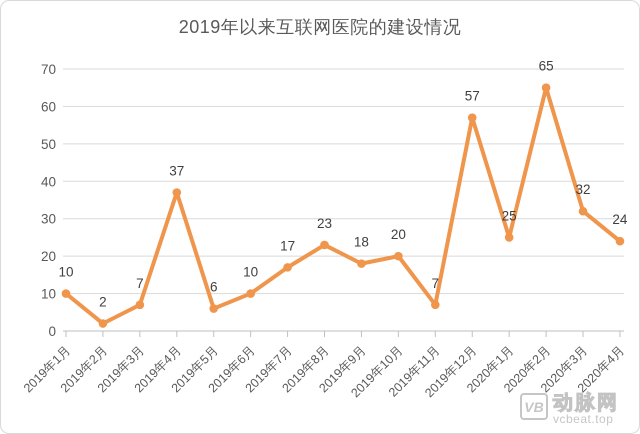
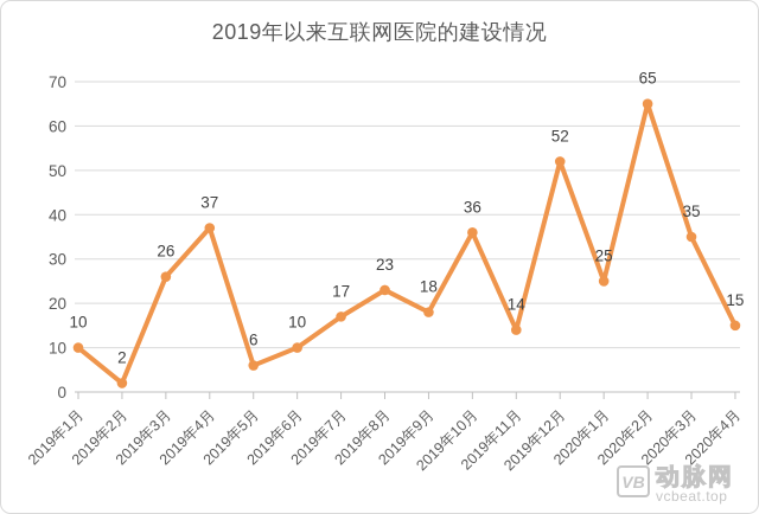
2019年3月: 7 -> 26
2019年10月: 20 -> 36
2019年11月: 7 -> 14
2019年12月: 57 -> 52
2020年3月: 32 -> 35
2020年4月: 24 -> 15
